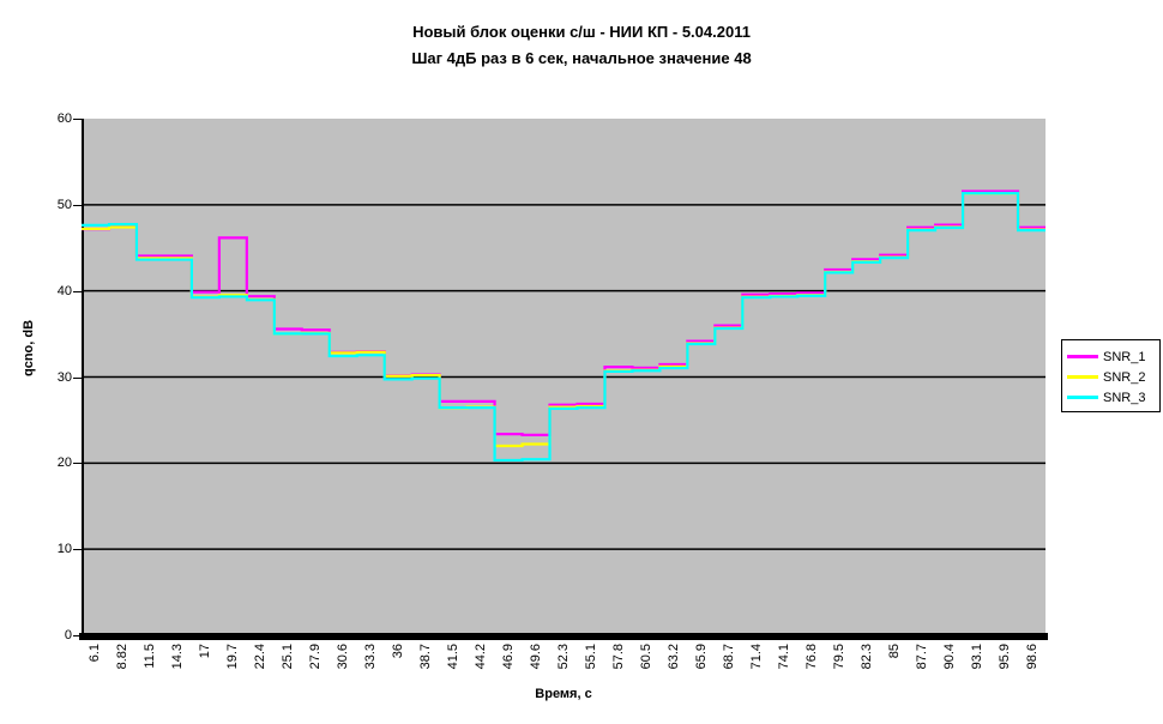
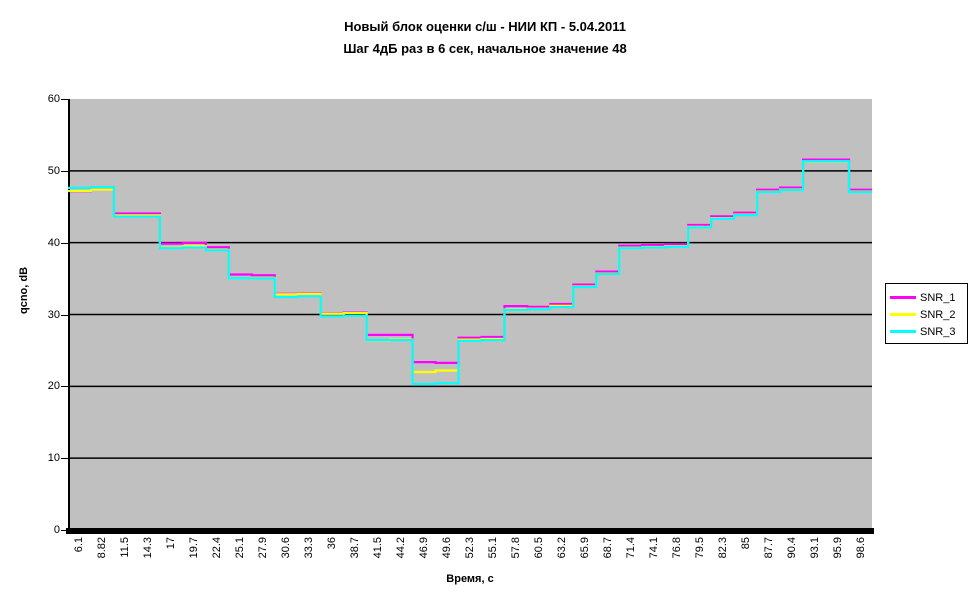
SNR_1/19.7: 46 -> 40
